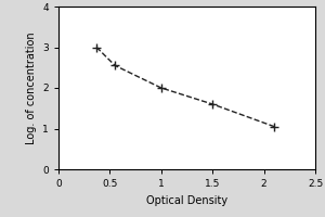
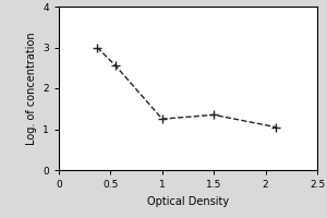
1: 2.00 -> 1.25
1.5: 1.60 -> 1.35
